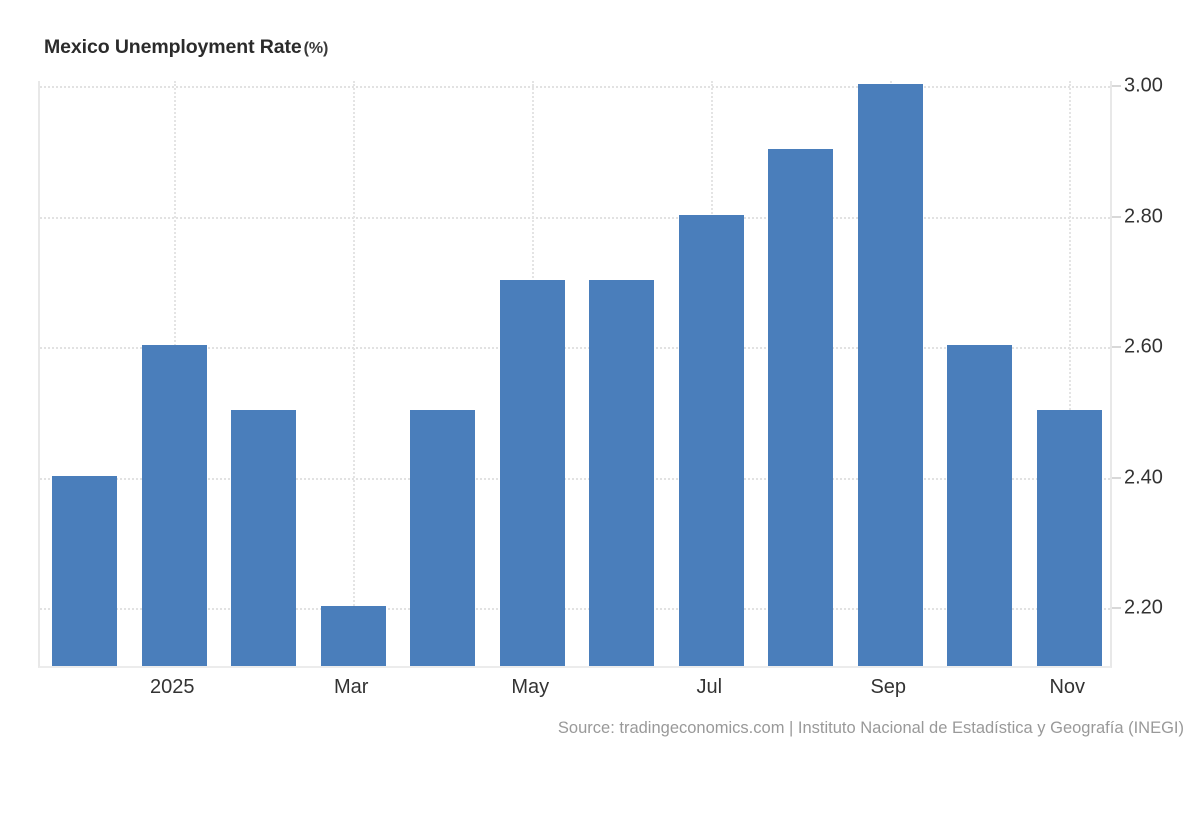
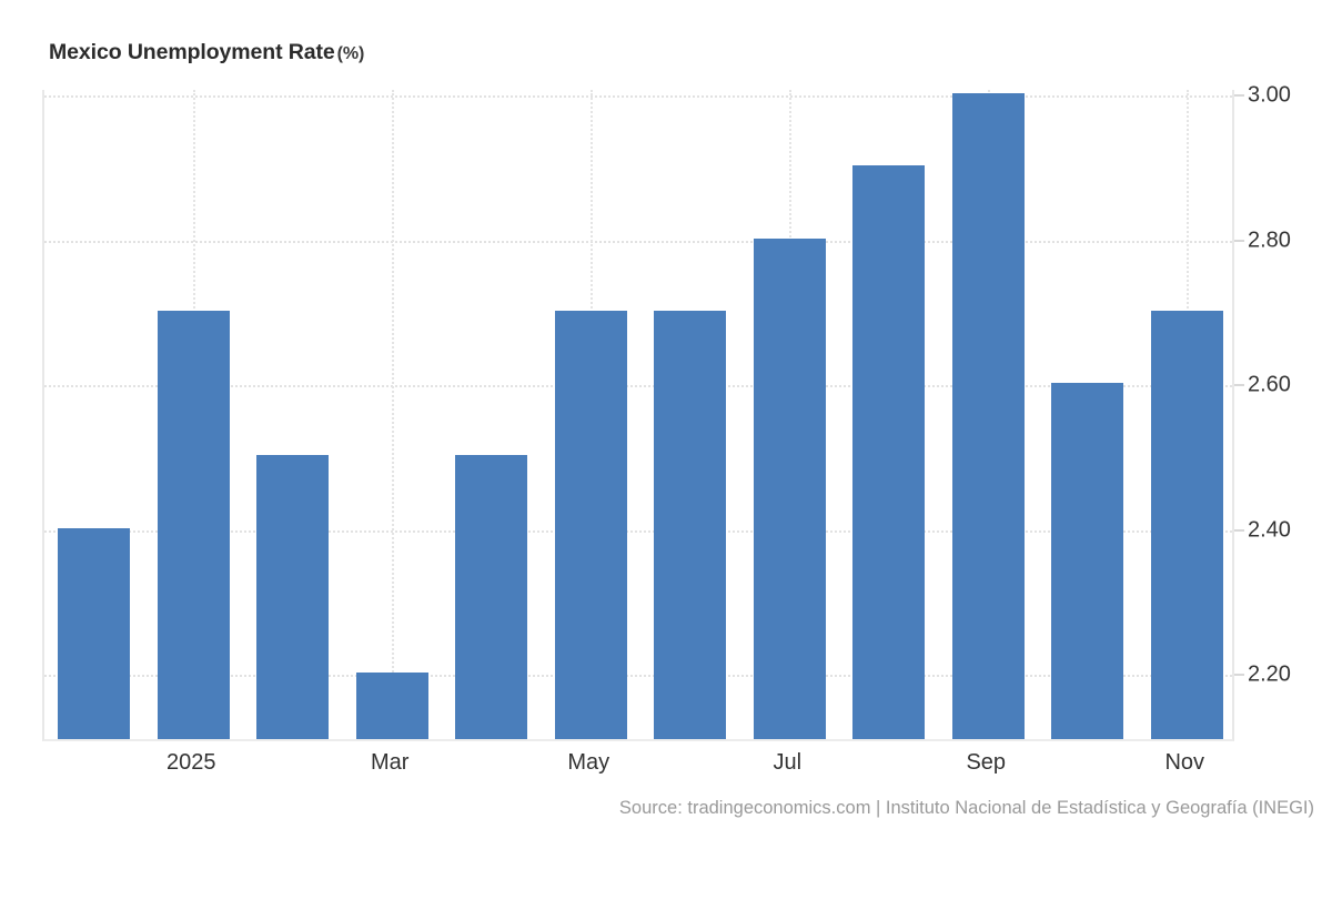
2025: 2.6 -> 2.7
Nov: 2.5 -> 2.7
